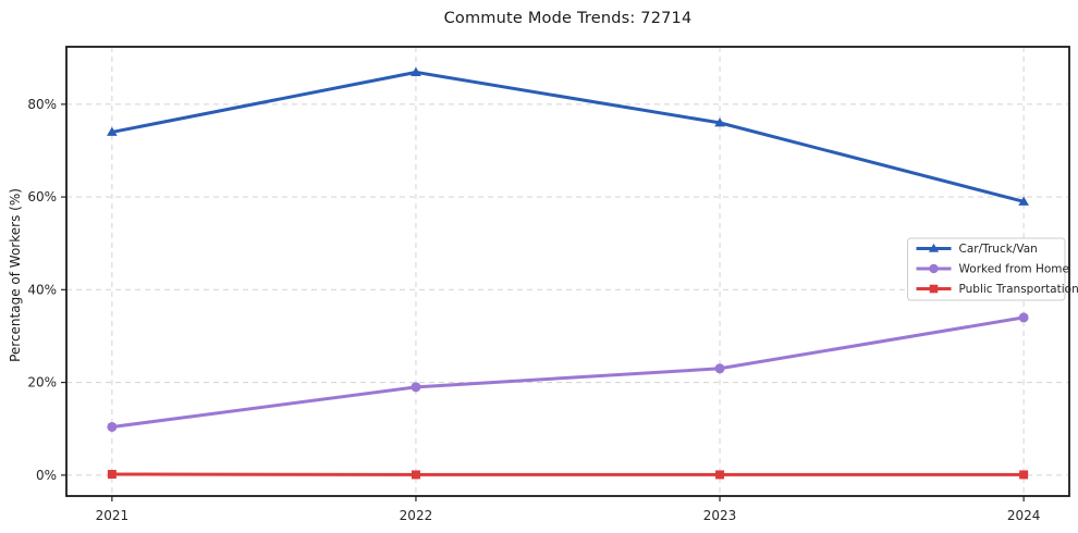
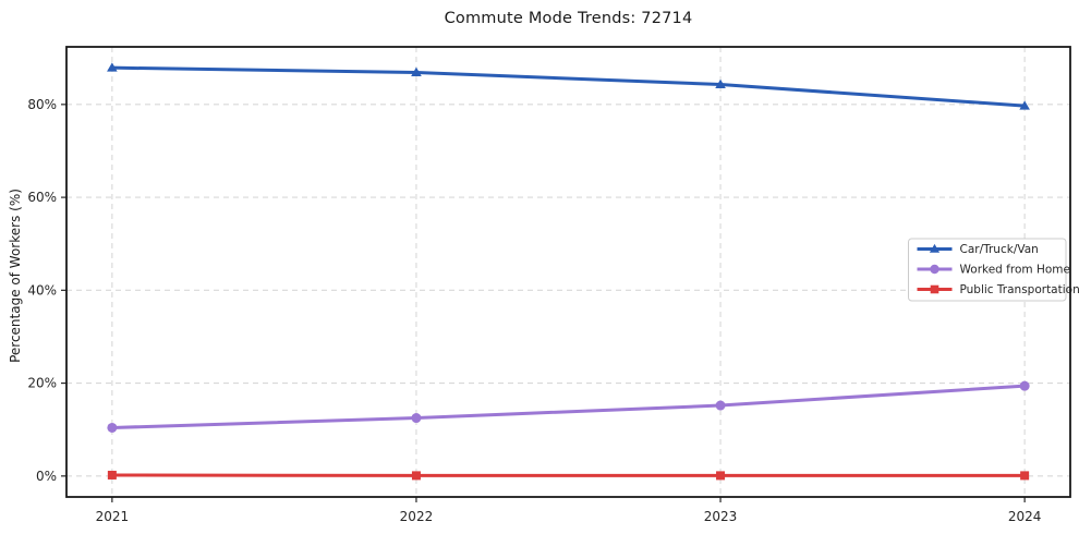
Car/Truck/Van/2021: 74% -> 88%
Worked from Home/2022: 19% -> 12%
Car/Truck/Van/2023: 76% -> 84%
Worked from Home/2023: 23% -> 15%
Car/Truck/Van/2024: 59% -> 80%
Worked from Home/2024: 34% -> 19%
